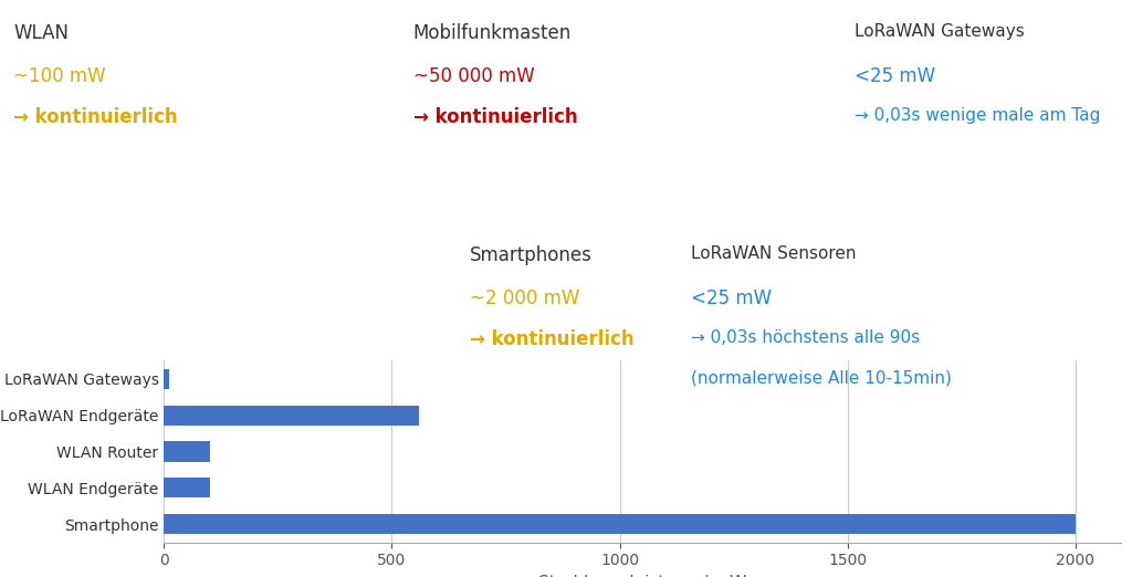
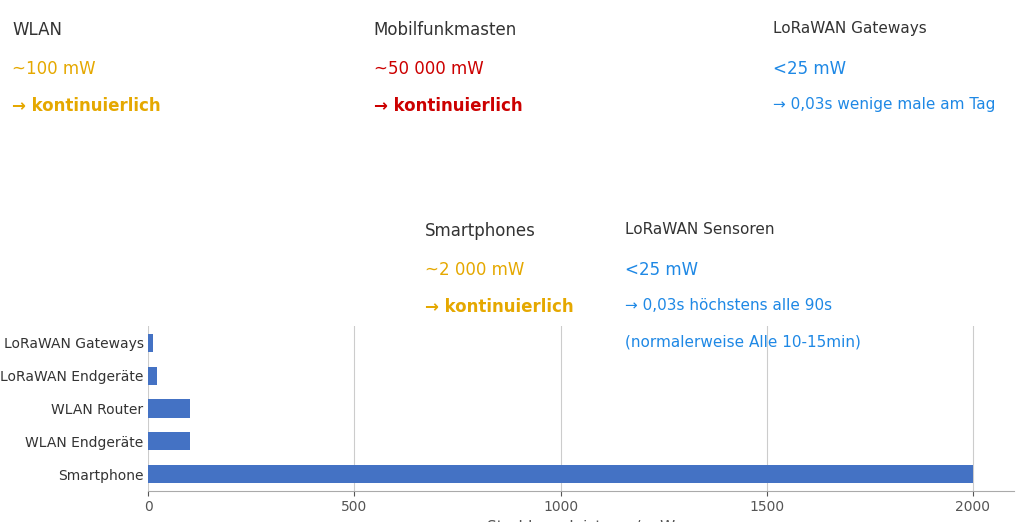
LoRaWAN Endgeräte: 560 -> 20
